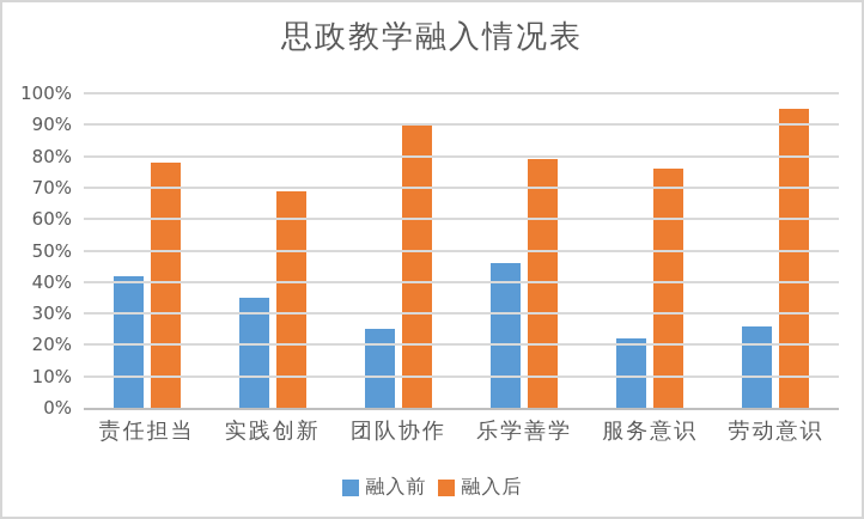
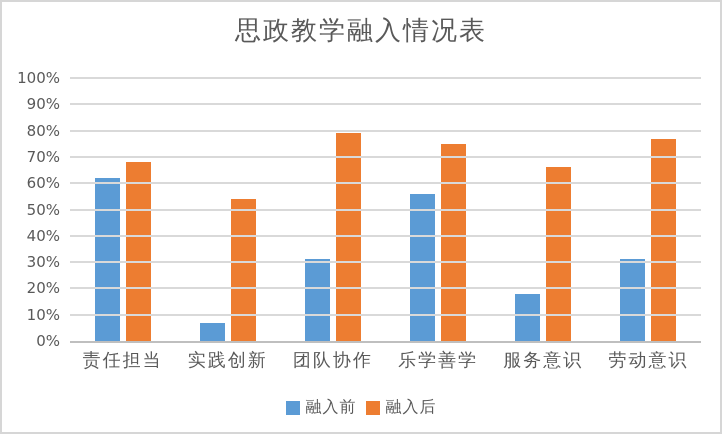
融入前/责任担当: 42% -> 62%
融入后/责任担当: 78% -> 68%
融入前/实践创新: 35% -> 7%
融入后/实践创新: 69% -> 54%
融入前/团队协作: 25% -> 31%
融入后/团队协作: 90% -> 79%
融入前/乐学善学: 46% -> 56%
融入后/乐学善学: 79% -> 75%
融入前/服务意识: 22% -> 18%
融入后/服务意识: 76% -> 66%
融入前/劳动意识: 26% -> 31%
融入后/劳动意识: 95% -> 77%
